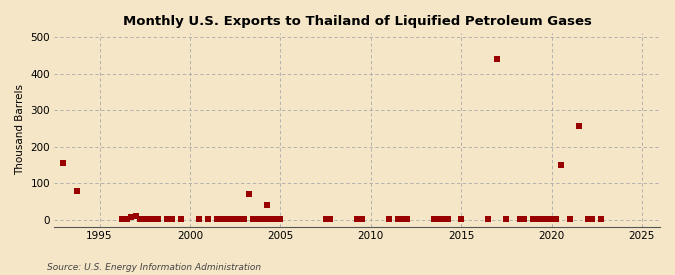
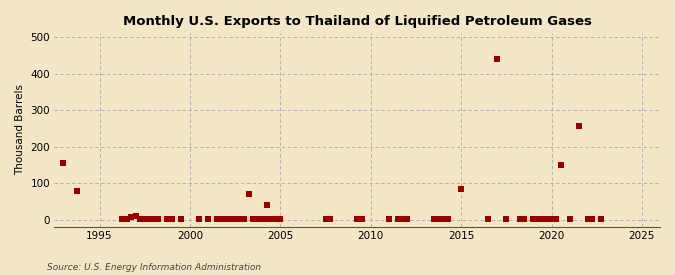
2015: 3 -> 85
